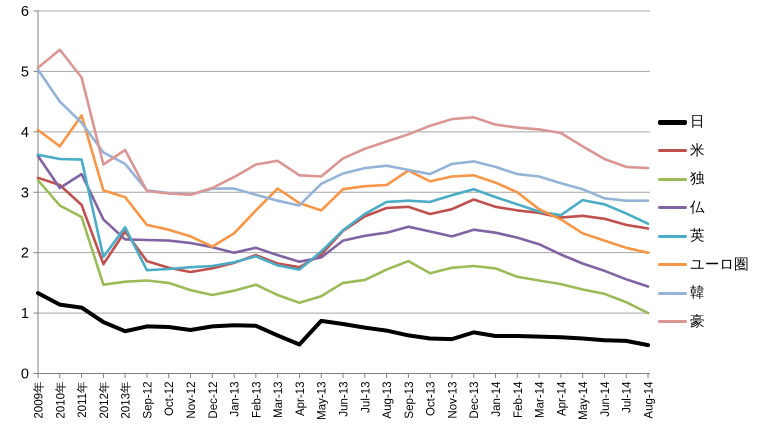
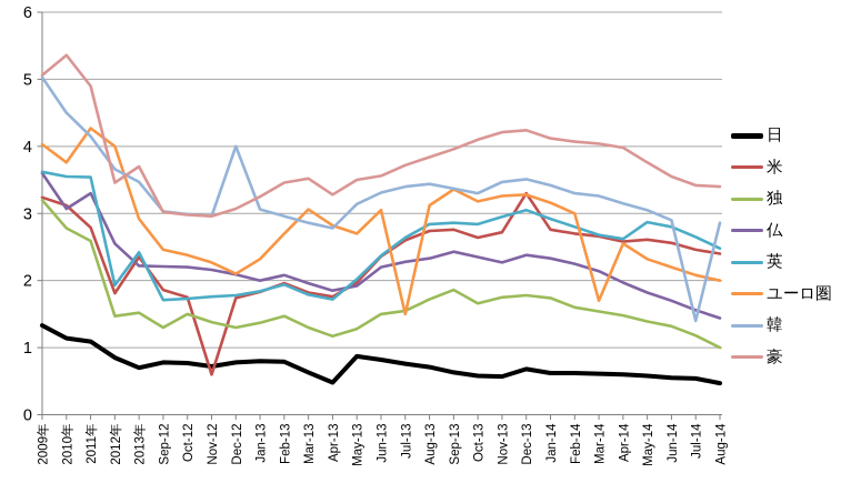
ユーロ圏/2012年: 3.0 -> 4.0
独/Sep-12: 1.5 -> 1.3
米/Nov-12: 1.7 -> 0.6
韓/Dec-12: 3.1 -> 4.0
豪/May-13: 3.3 -> 3.5
ユーロ圏/Jul-13: 3.1 -> 1.5
米/Dec-13: 2.9 -> 3.3
ユーロ圏/Mar-14: 2.7 -> 1.7
韓/Jul-14: 2.9 -> 1.4
